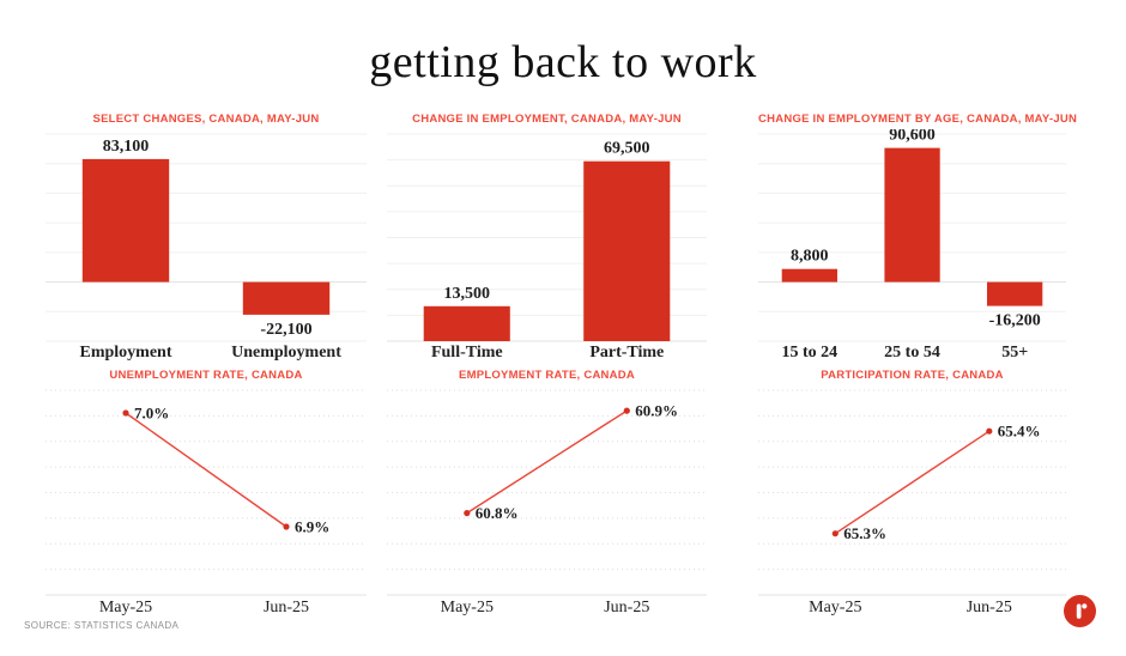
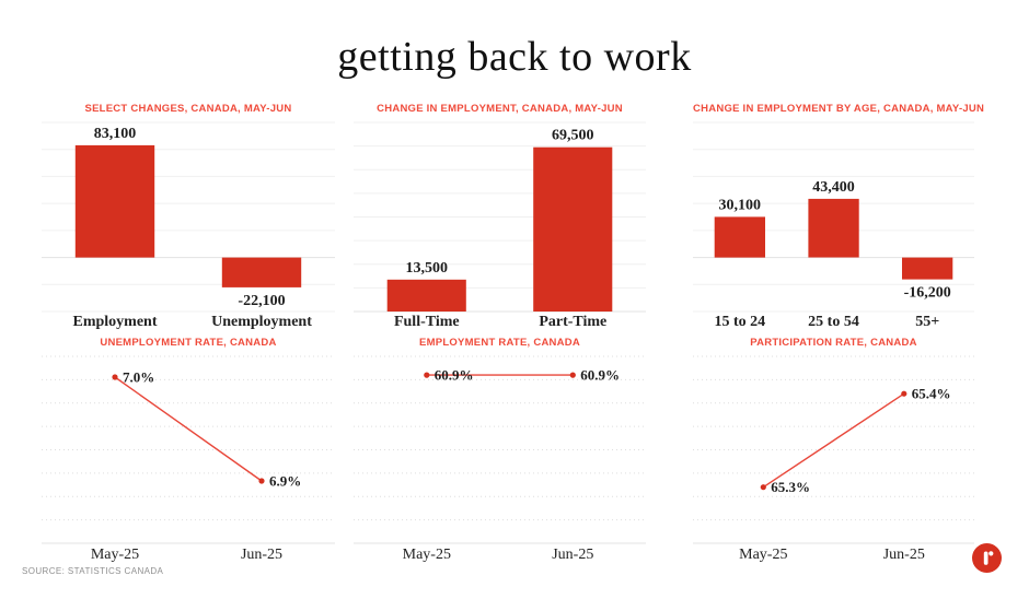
CHANGE IN EMPLOYMENT BY AGE, CANADA, MAY-JUN/15 to 24: 8,800 -> 30,100
CHANGE IN EMPLOYMENT BY AGE, CANADA, MAY-JUN/25 to 54: 90,600 -> 43,400
EMPLOYMENT RATE, CANADA/May-25: 60.8% -> 60.9%
